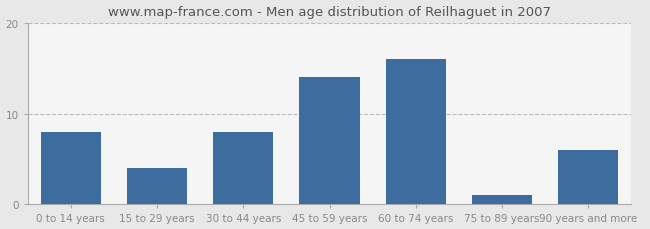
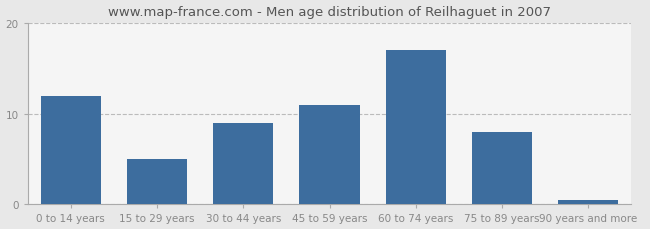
0 to 14 years: 8.0 -> 12.0
15 to 29 years: 4.0 -> 5.0
30 to 44 years: 8.0 -> 9.0
45 to 59 years: 14.0 -> 11.0
60 to 74 years: 16.0 -> 17.0
75 to 89 years: 1.0 -> 8.0
90 years and more: 6.0 -> 0.5
